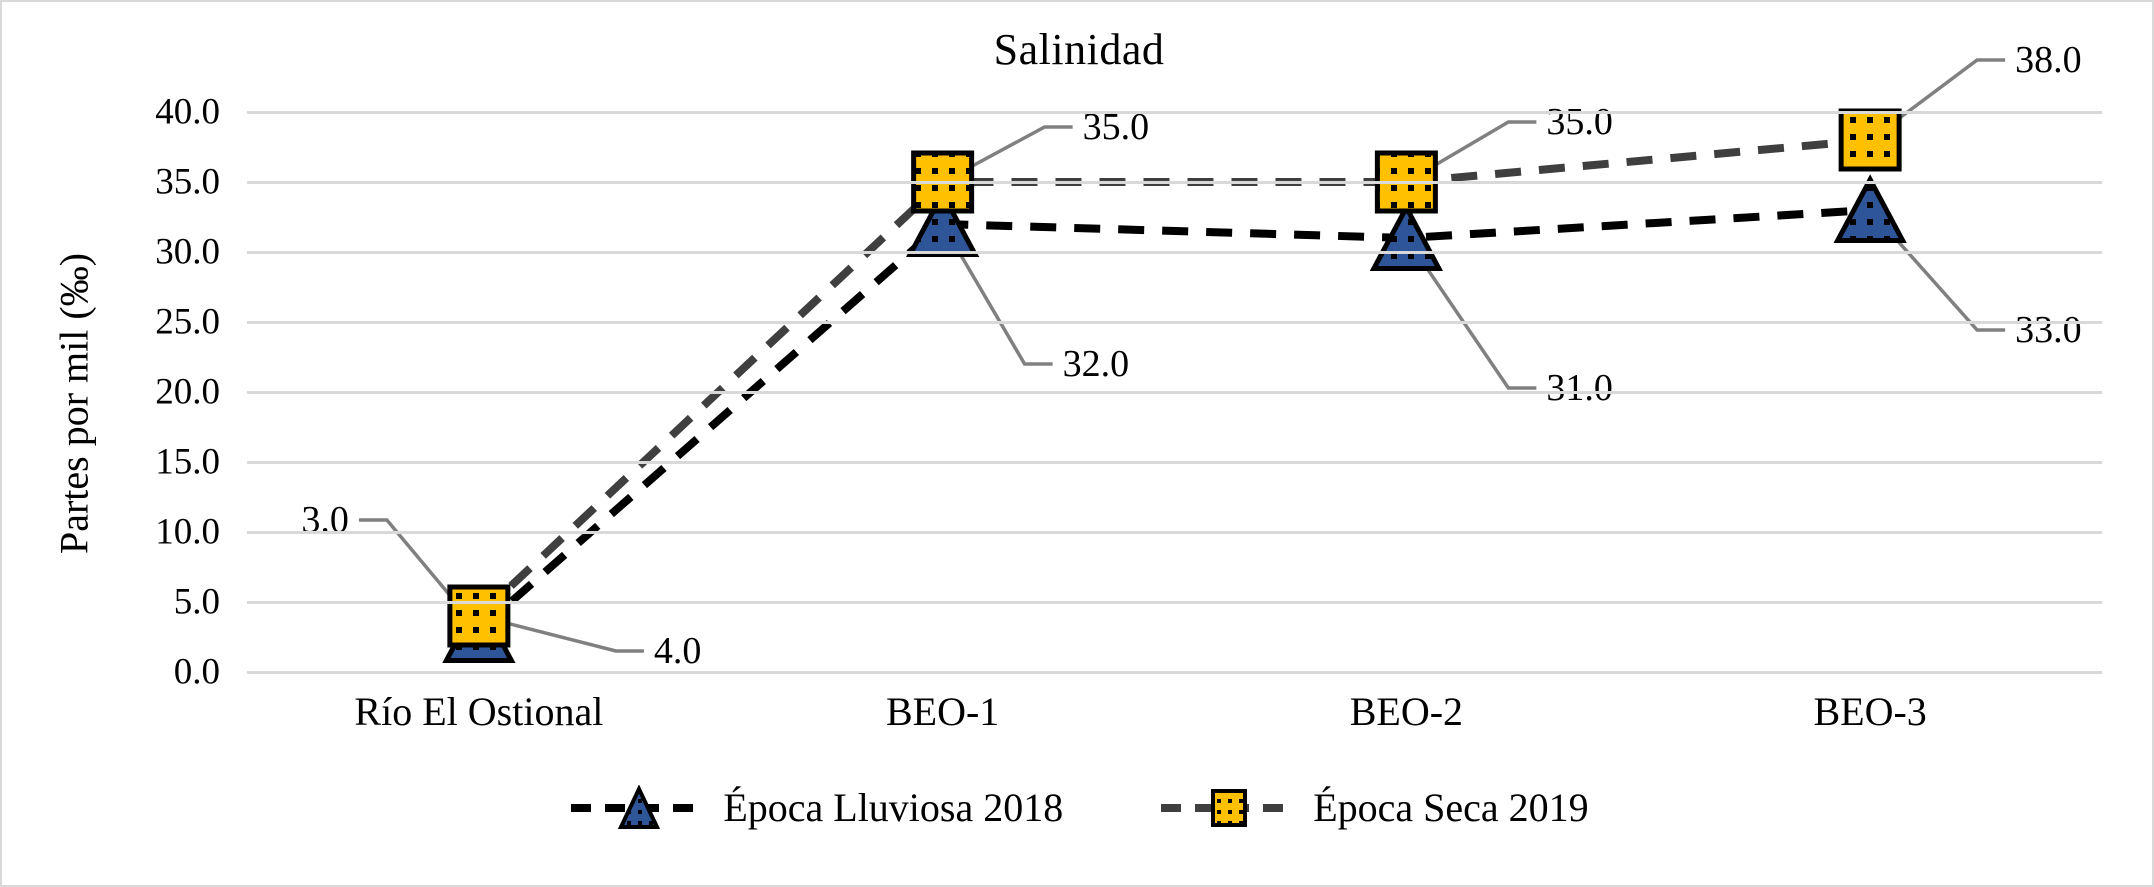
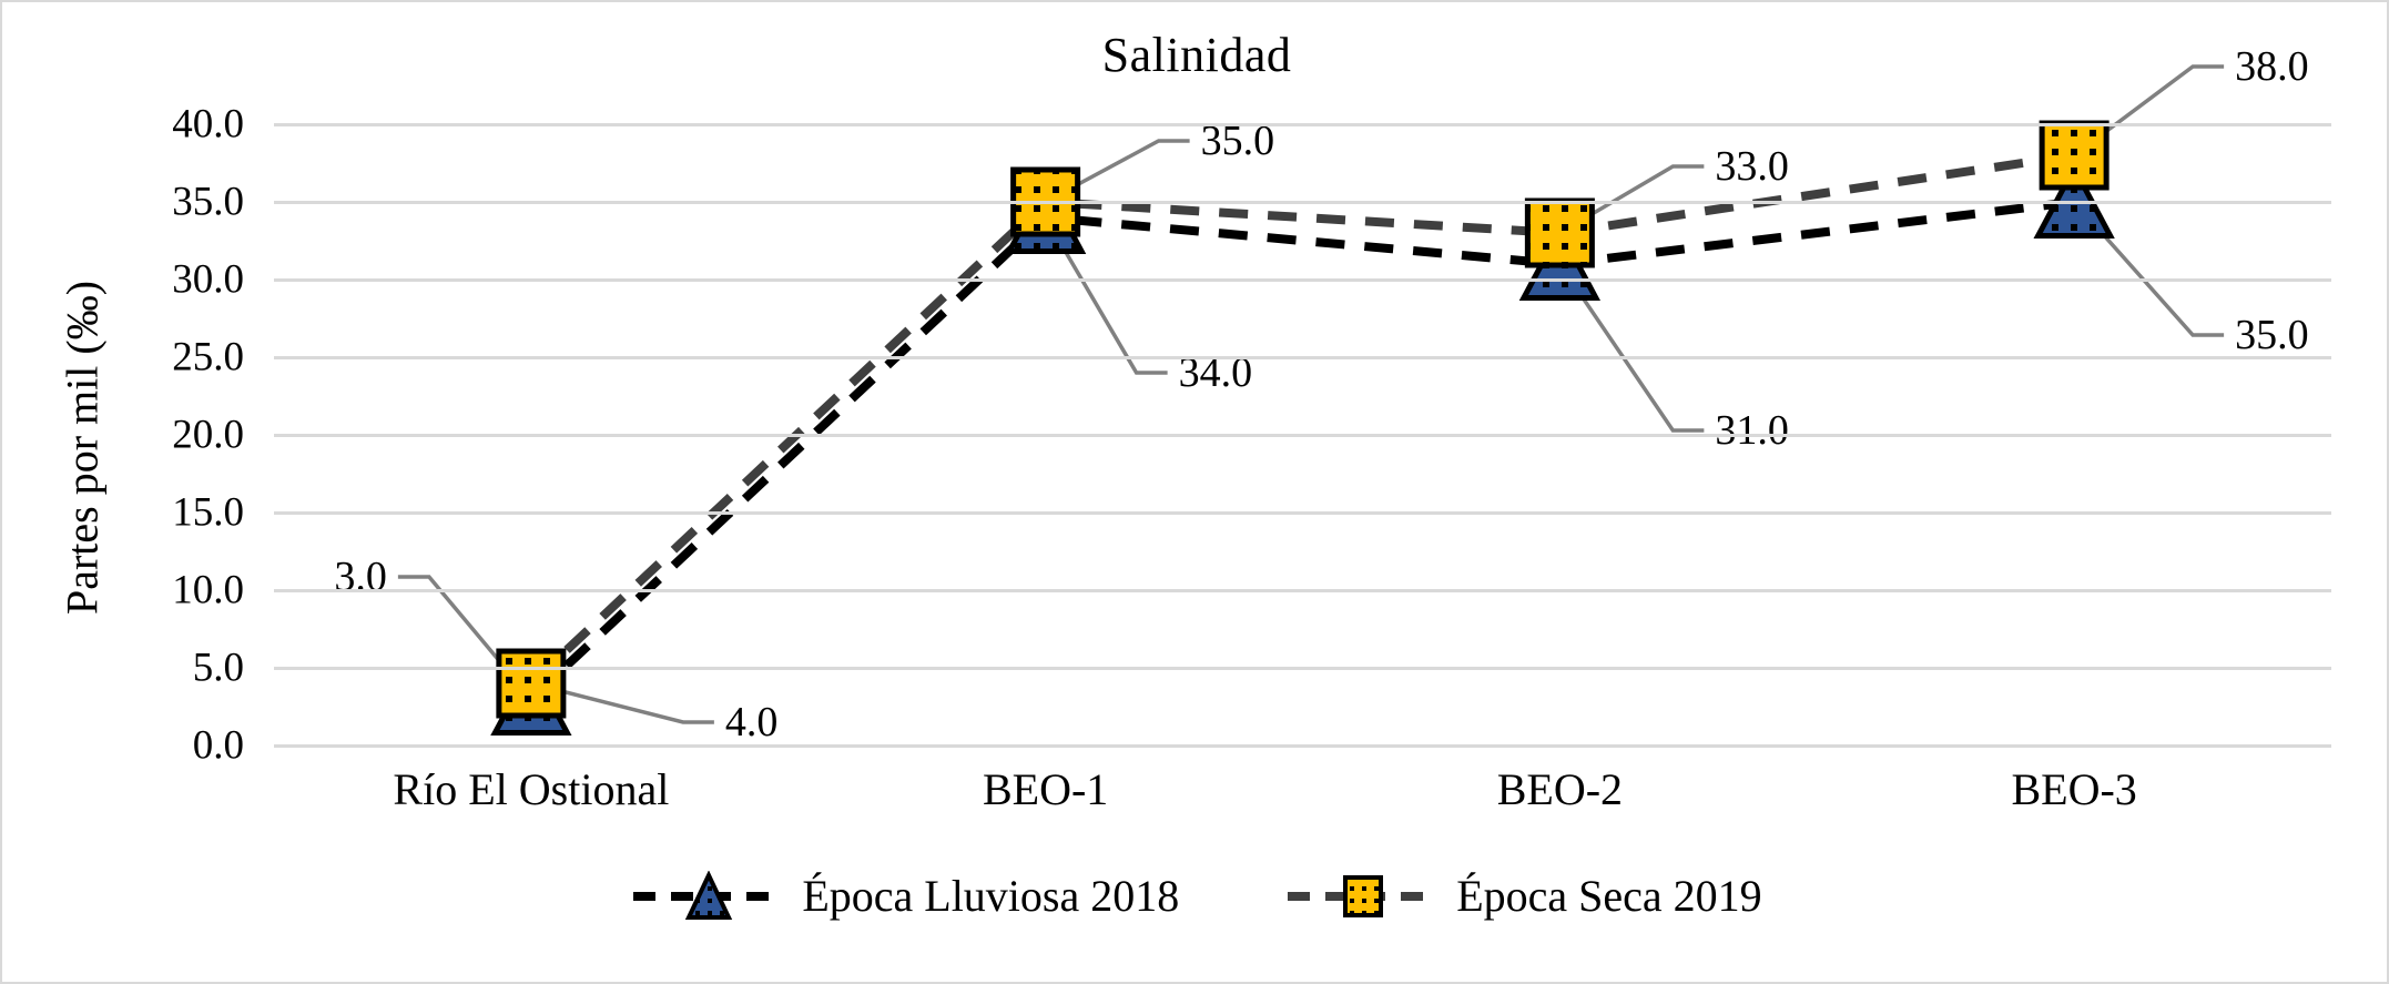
Época Lluviosa 2018/BEO-1: 32.0 -> 34.0
Época Seca 2019/BEO-2: 35.0 -> 33.0
Época Lluviosa 2018/BEO-3: 33.0 -> 35.0
